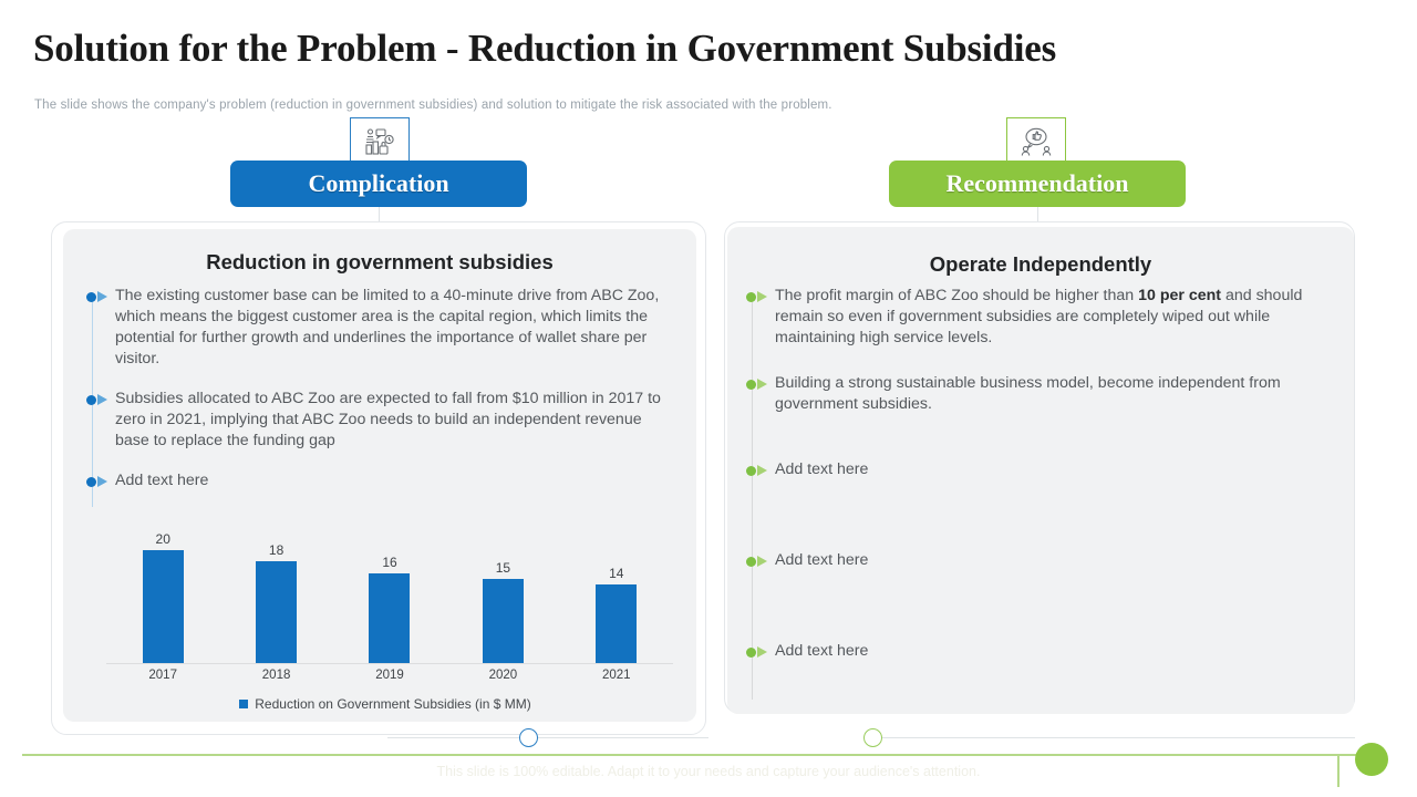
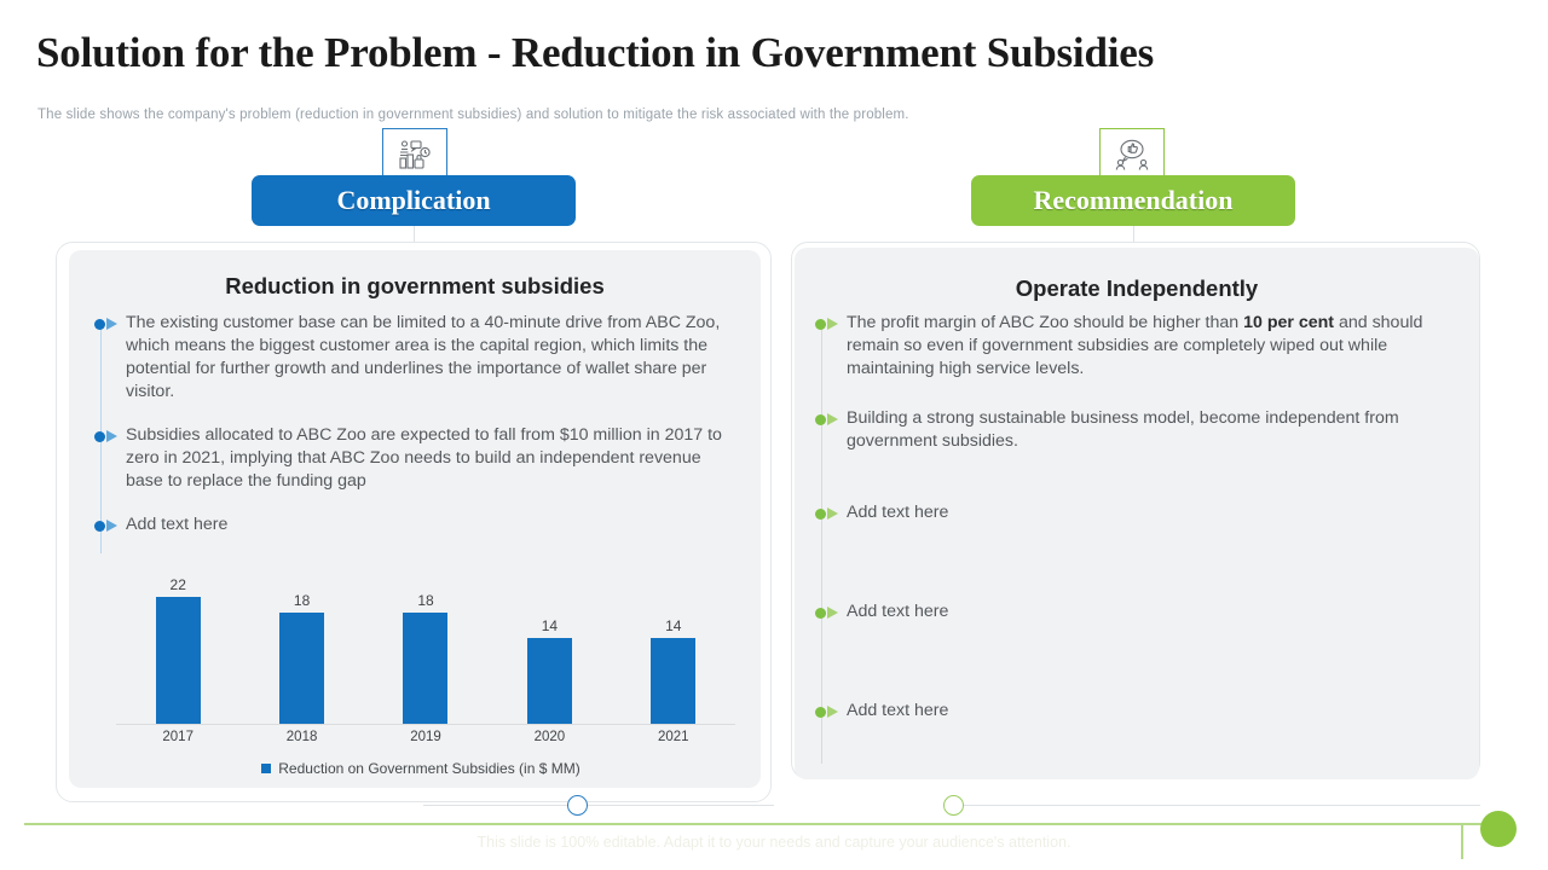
2017: 20 -> 22
2019: 16 -> 18
2020: 15 -> 14
